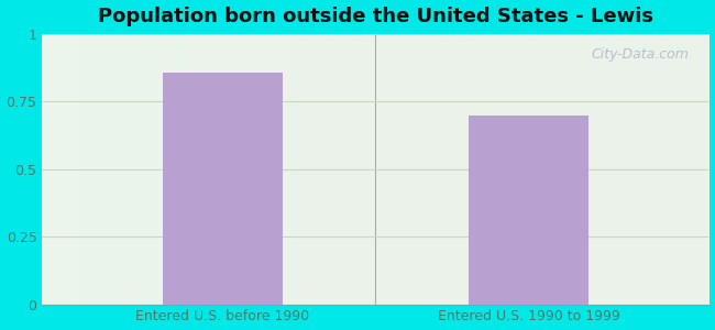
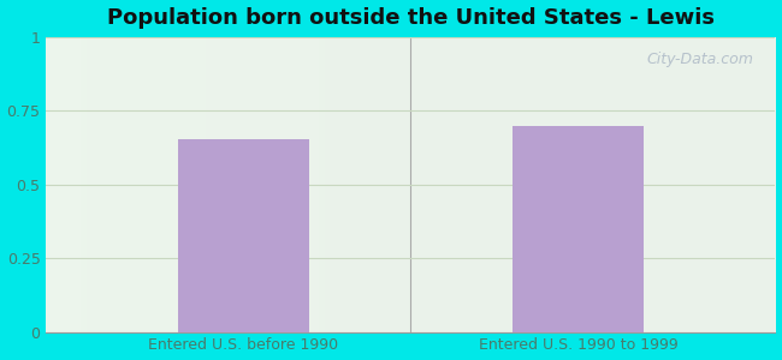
Entered U.S. before 1990: 0.857 -> 0.655
